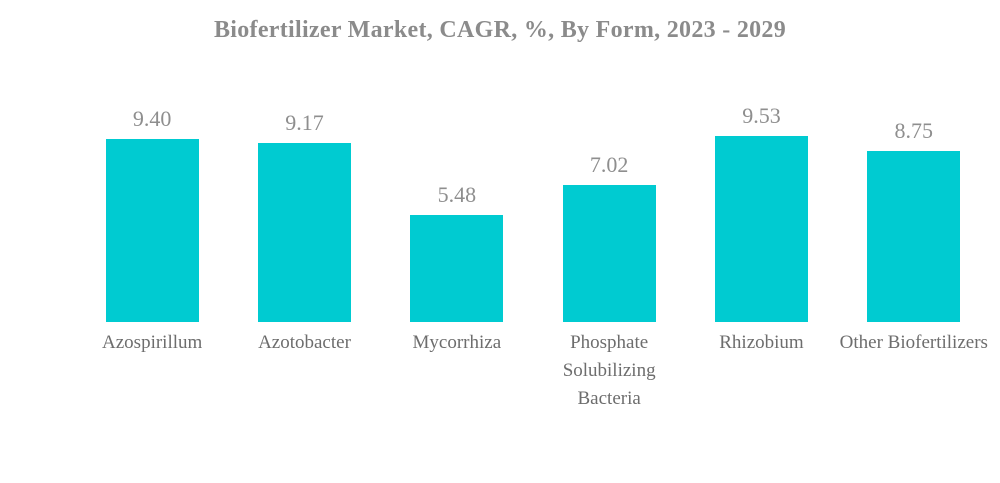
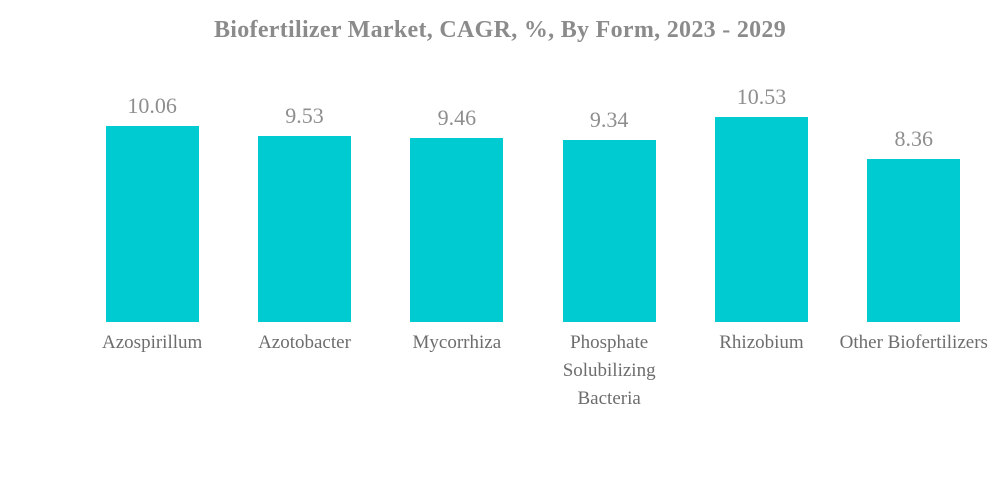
Azospirillum: 9.40 -> 10.06
Azotobacter: 9.17 -> 9.53
Mycorrhiza: 5.48 -> 9.46
Phosphate Solubilizing Bacteria: 7.02 -> 9.34
Rhizobium: 9.53 -> 10.53
Other Biofertilizers: 8.75 -> 8.36
